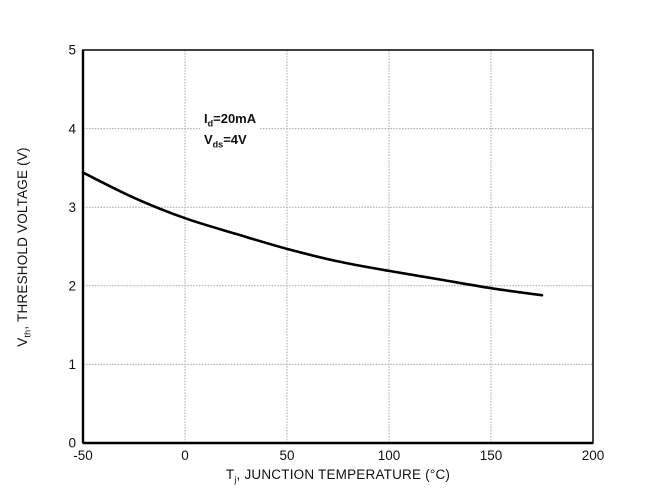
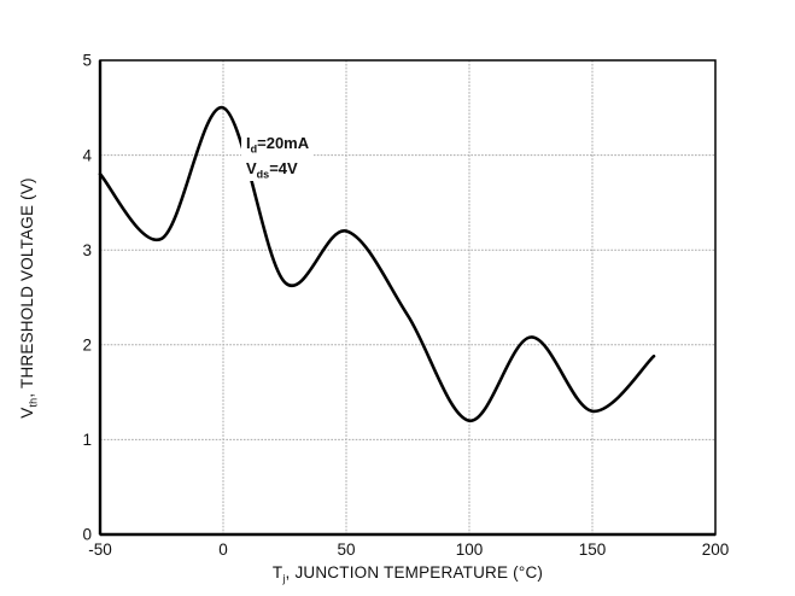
-50: 3.4 -> 3.8
0: 2.9 -> 4.5
50: 2.5 -> 3.2
100: 2.2 -> 1.2
150: 2.0 -> 1.3
